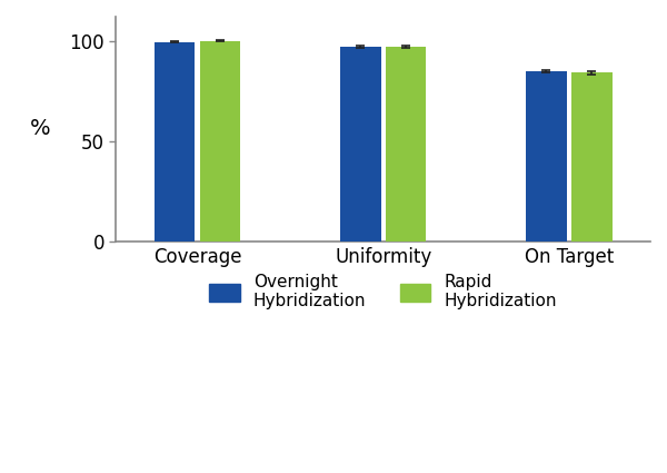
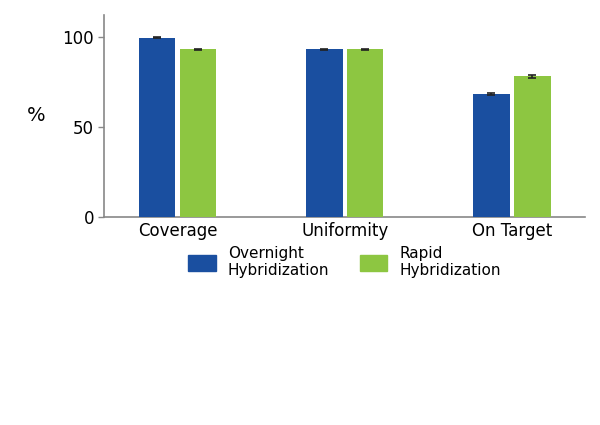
Rapid Hybridization/Coverage: 100 -> 93
Overnight Hybridization/Uniformity: 97 -> 93
Rapid Hybridization/Uniformity: 97 -> 93
Overnight Hybridization/On Target: 85 -> 68
Rapid Hybridization/On Target: 84 -> 78
